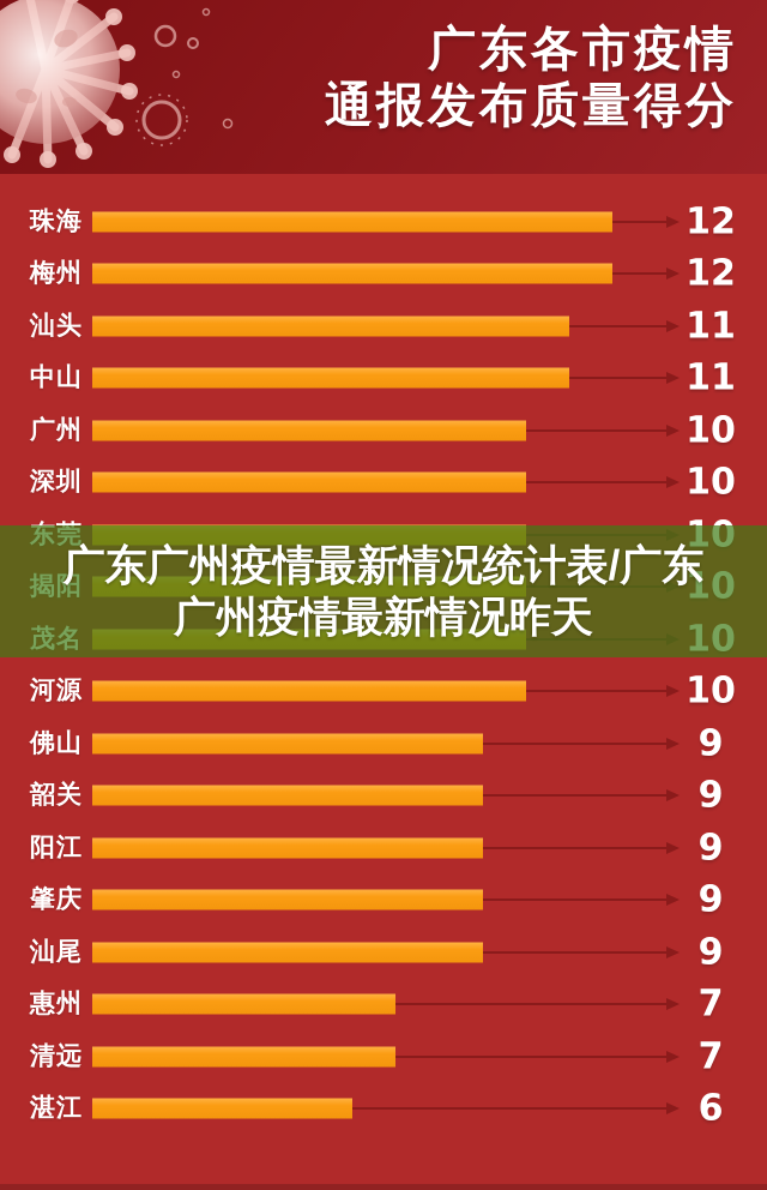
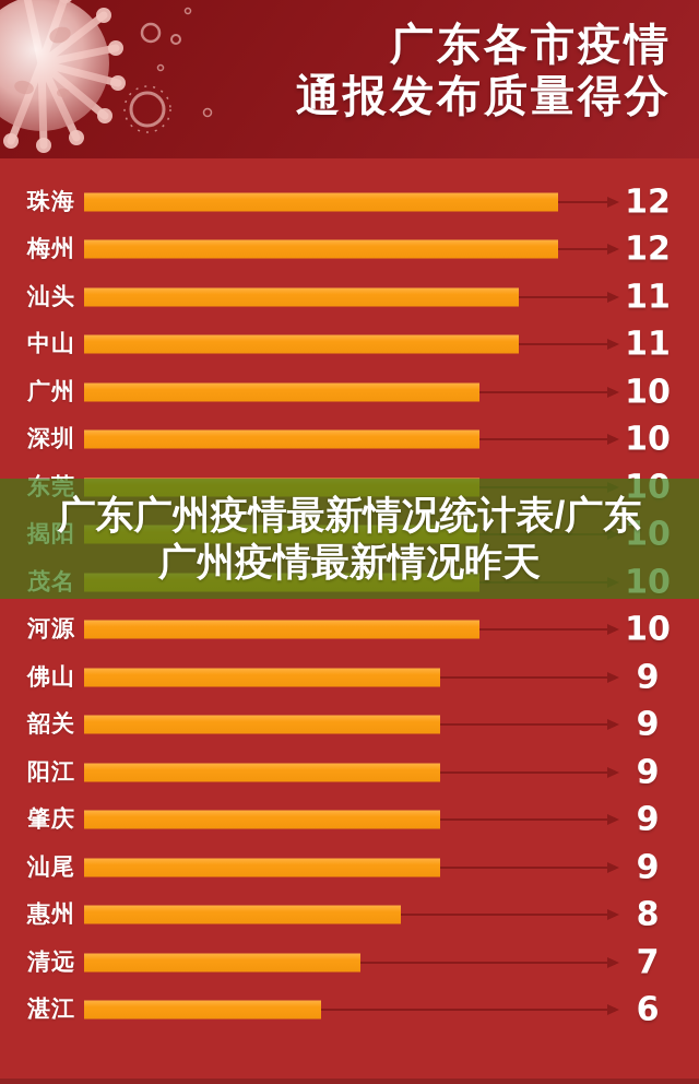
惠州: 7 -> 8
